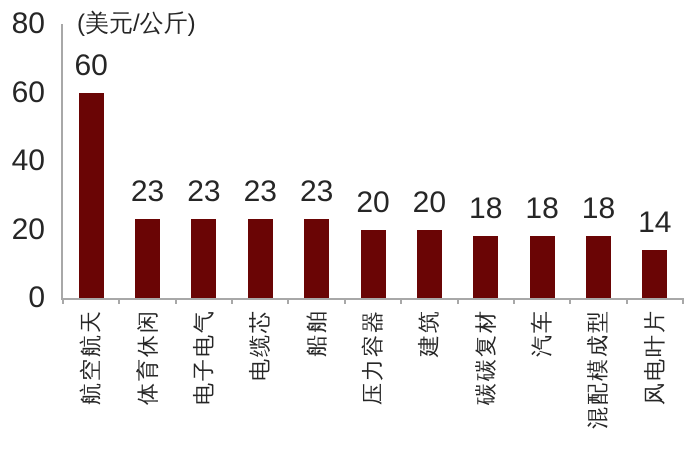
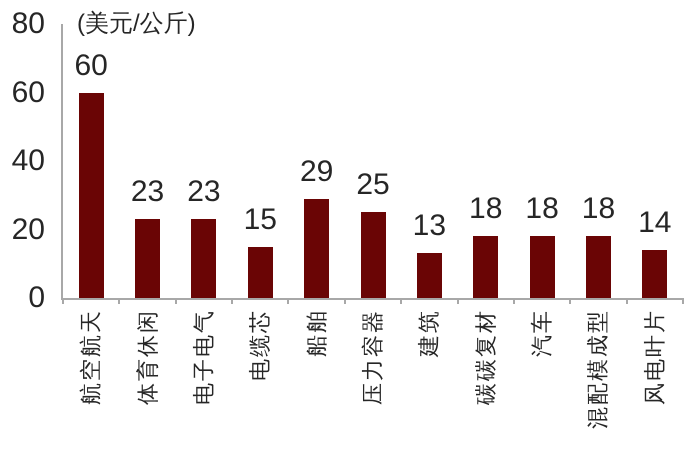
电缆芯: 23 -> 15
船舶: 23 -> 29
压力容器: 20 -> 25
建筑: 20 -> 13
